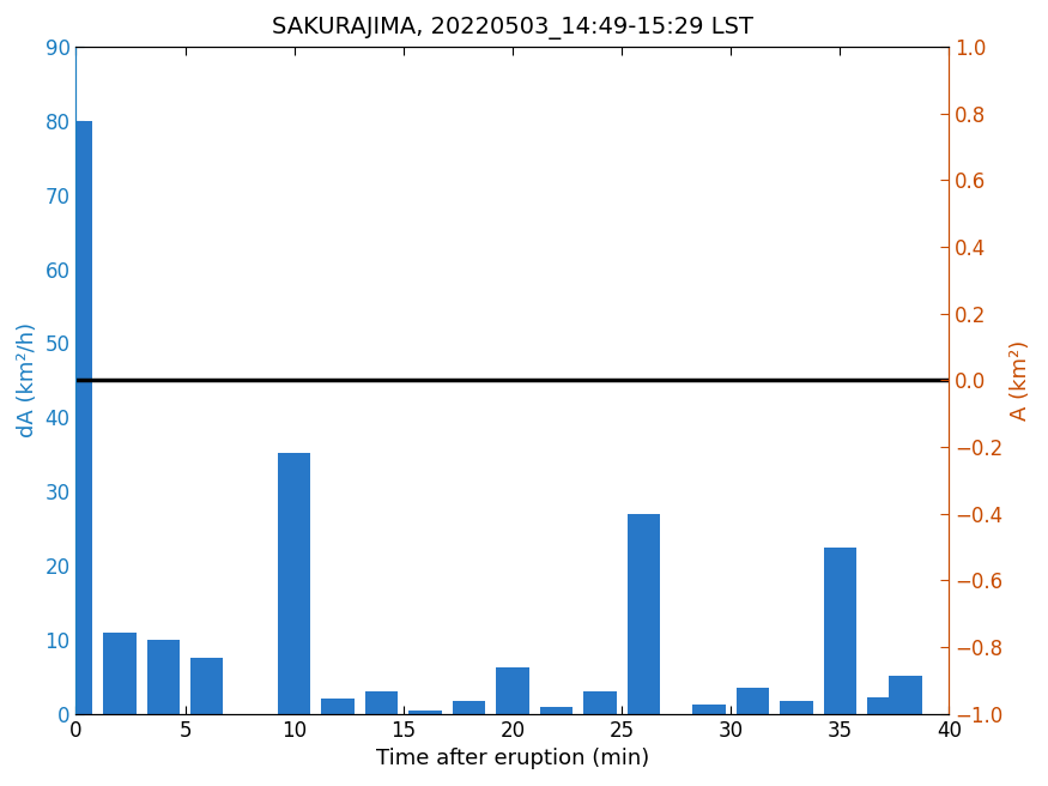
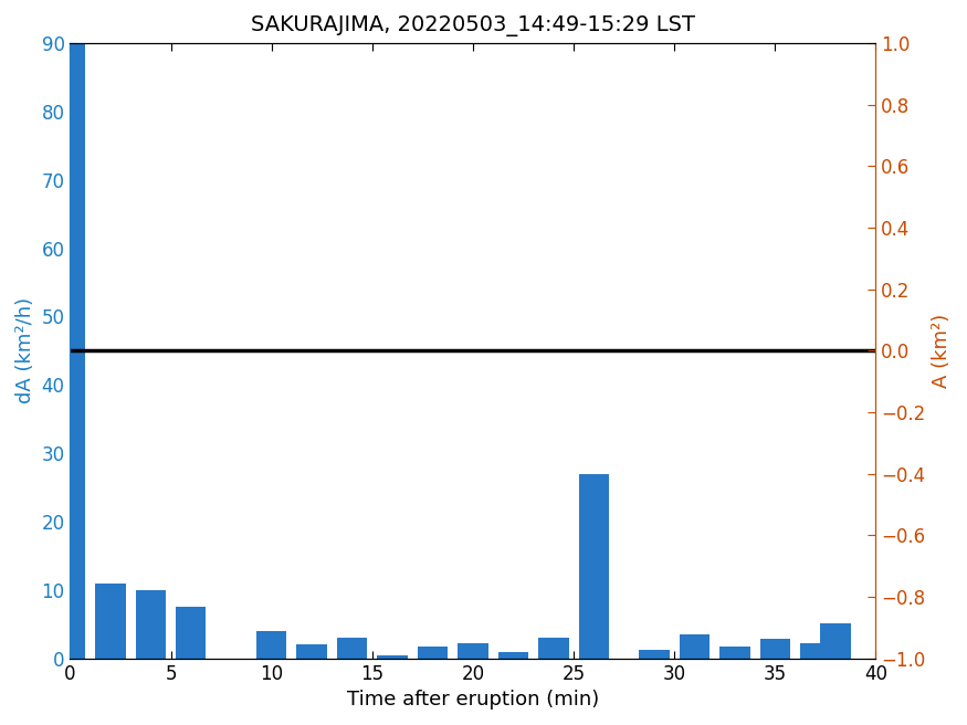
0: 80.0 -> 90.0
10: 35.2 -> 4.0
20: 6.2 -> 2.2
35: 22.4 -> 2.8
